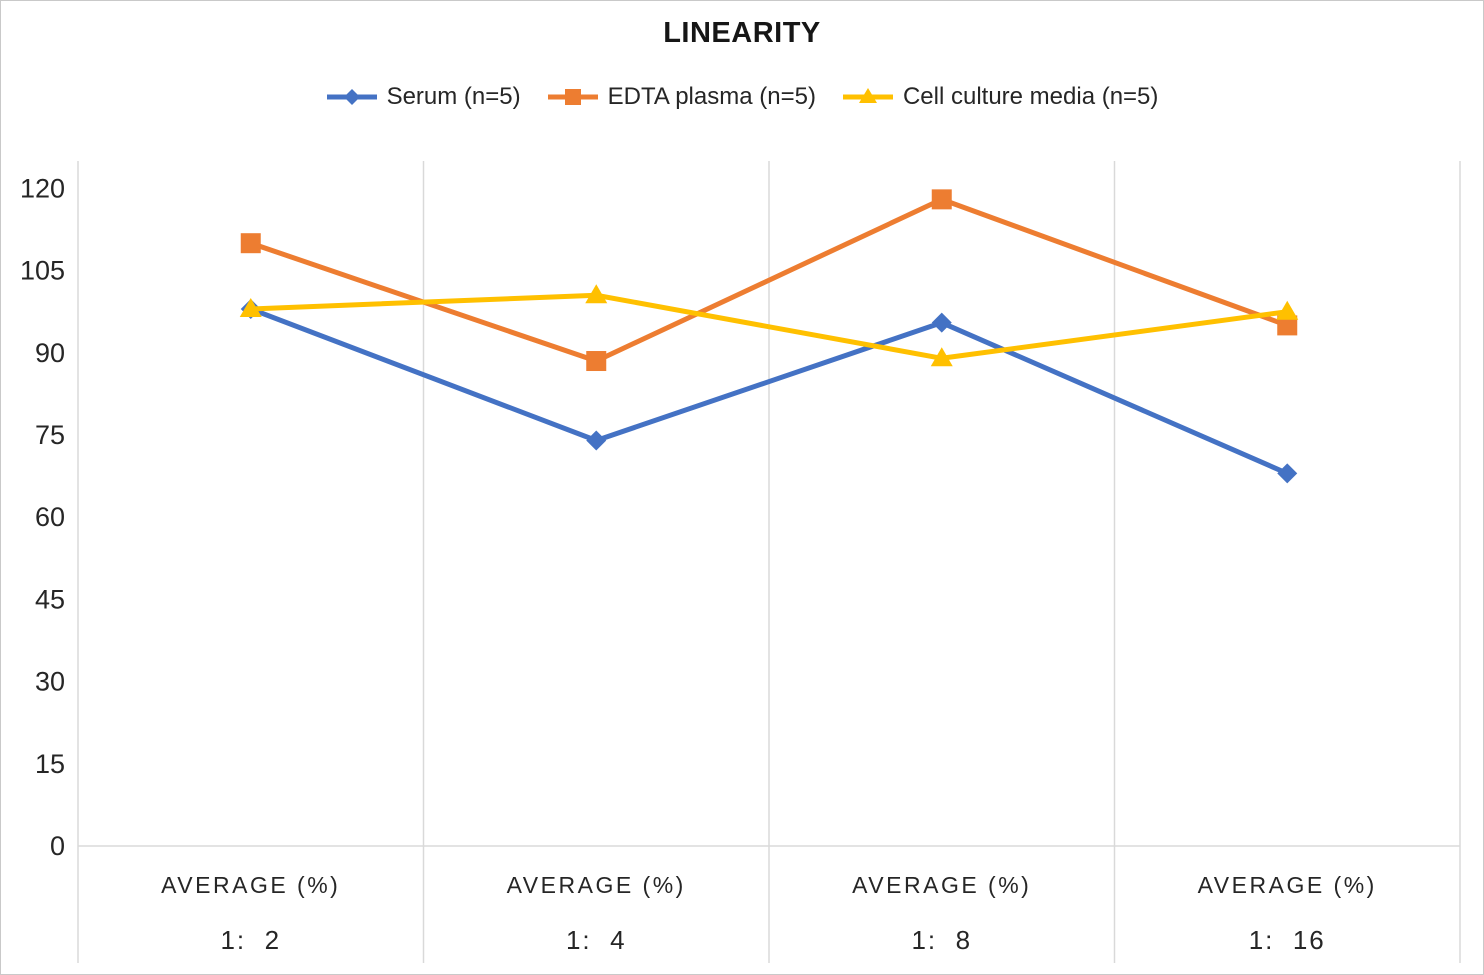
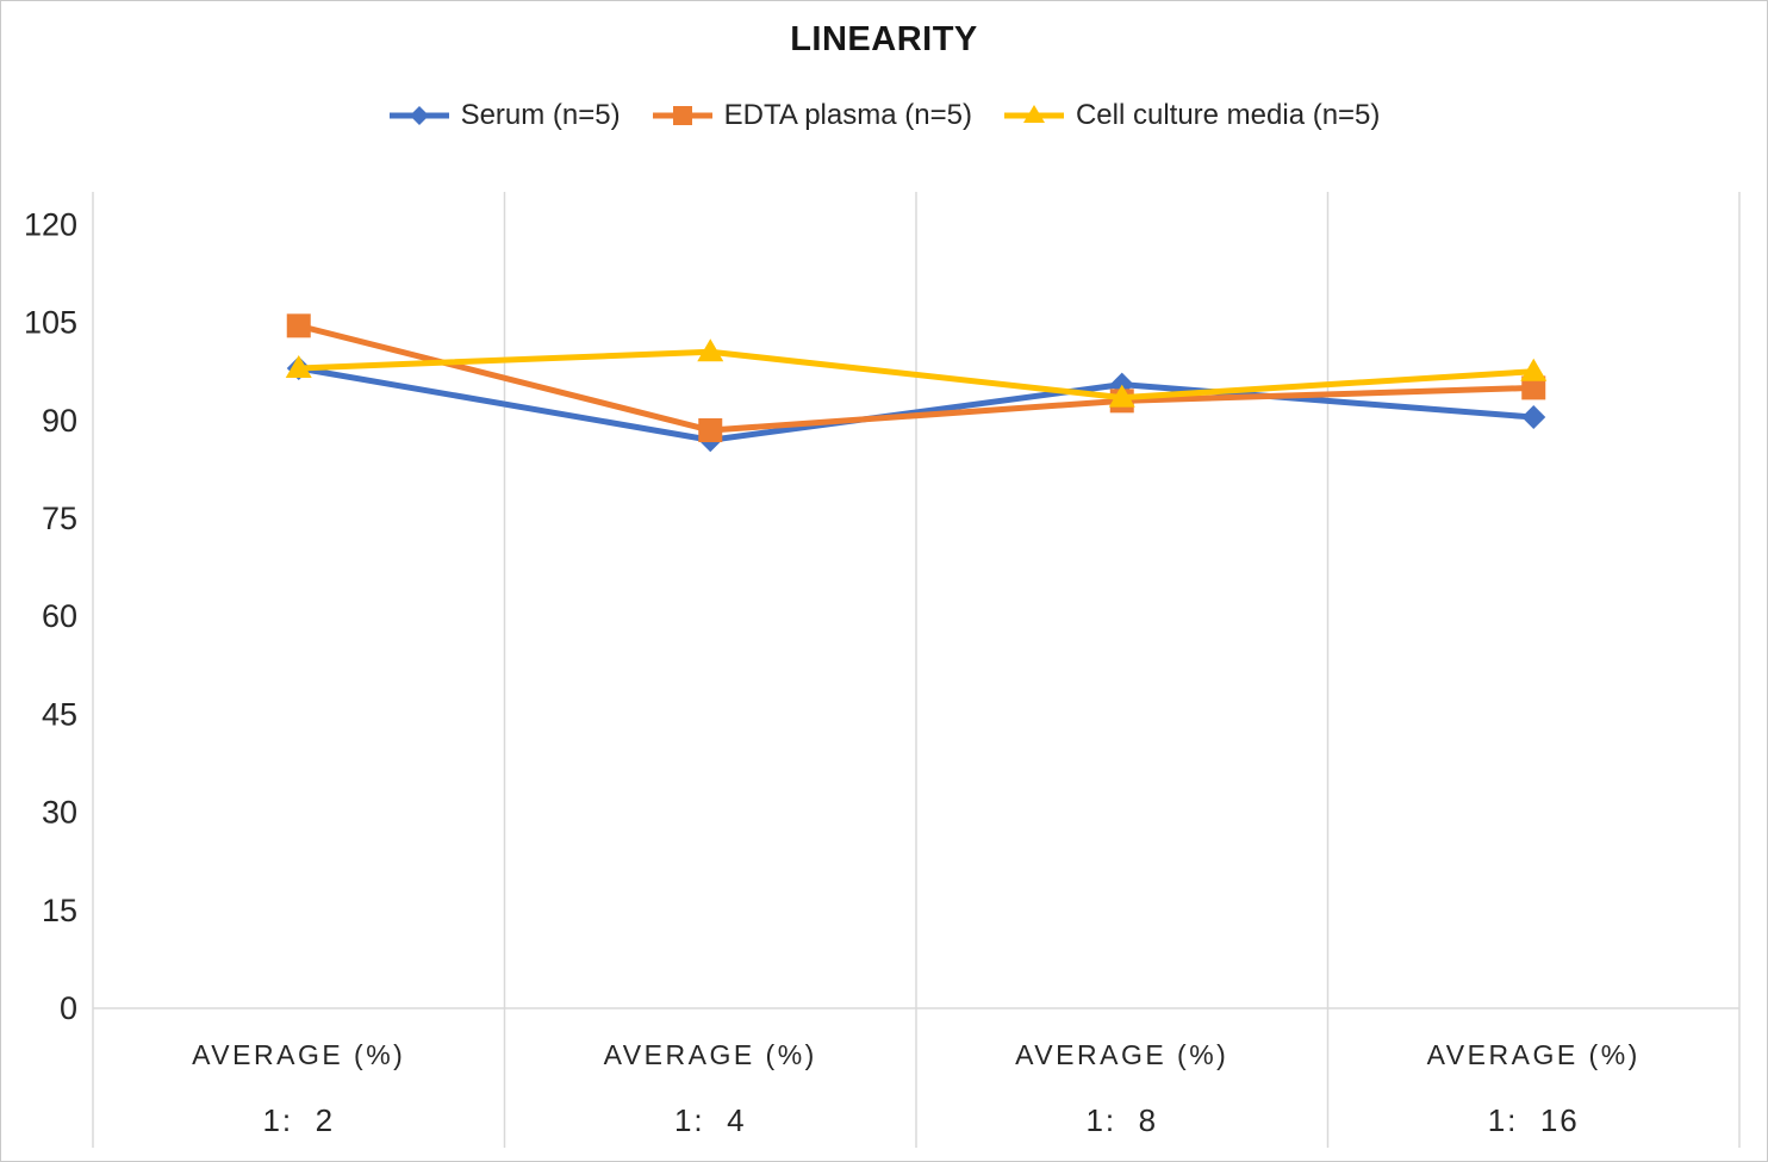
EDTA plasma (n=5)/1: 2: 110 -> 104
Serum (n=5)/1: 4: 74 -> 87
EDTA plasma (n=5)/1: 8: 118 -> 93
Cell culture media (n=5)/1: 8: 89 -> 94
Serum (n=5)/1: 16: 68 -> 90
